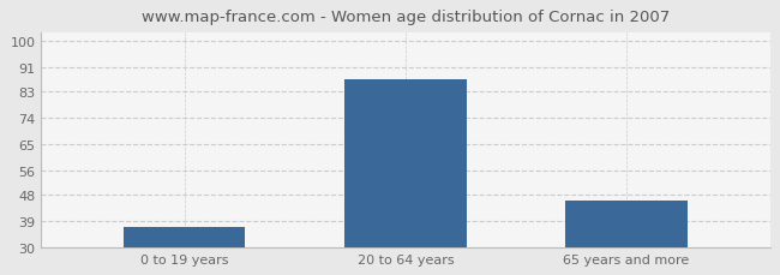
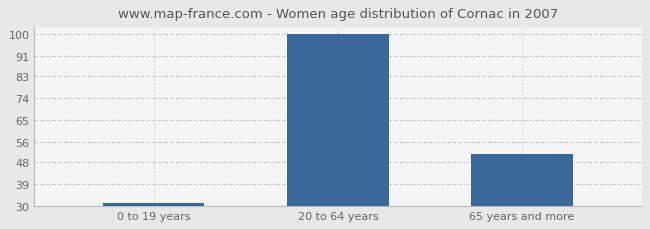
0 to 19 years: 37 -> 31
20 to 64 years: 87 -> 100
65 years and more: 46 -> 51
